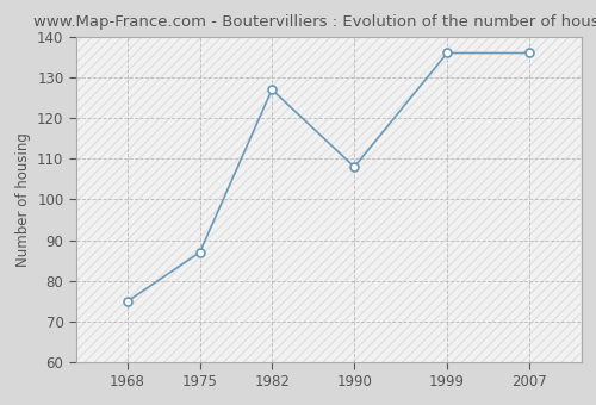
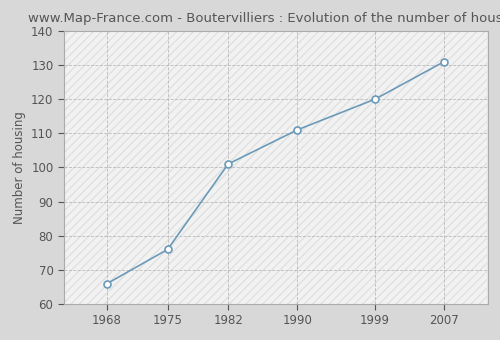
1968: 75 -> 66
1975: 87 -> 76
1982: 127 -> 101
1990: 108 -> 111
1999: 136 -> 120
2007: 136 -> 131
